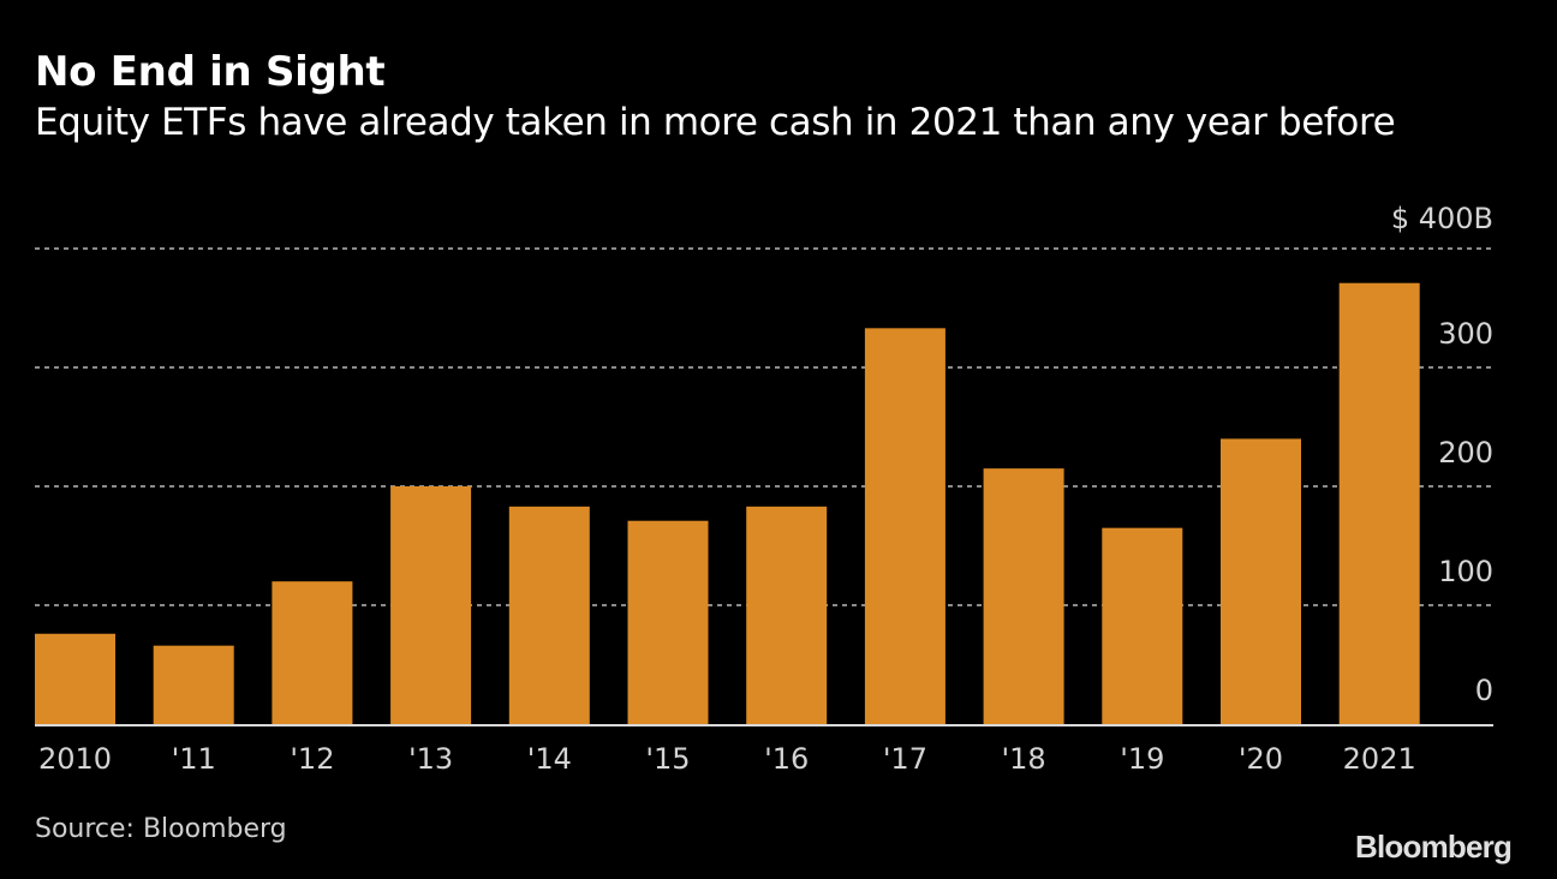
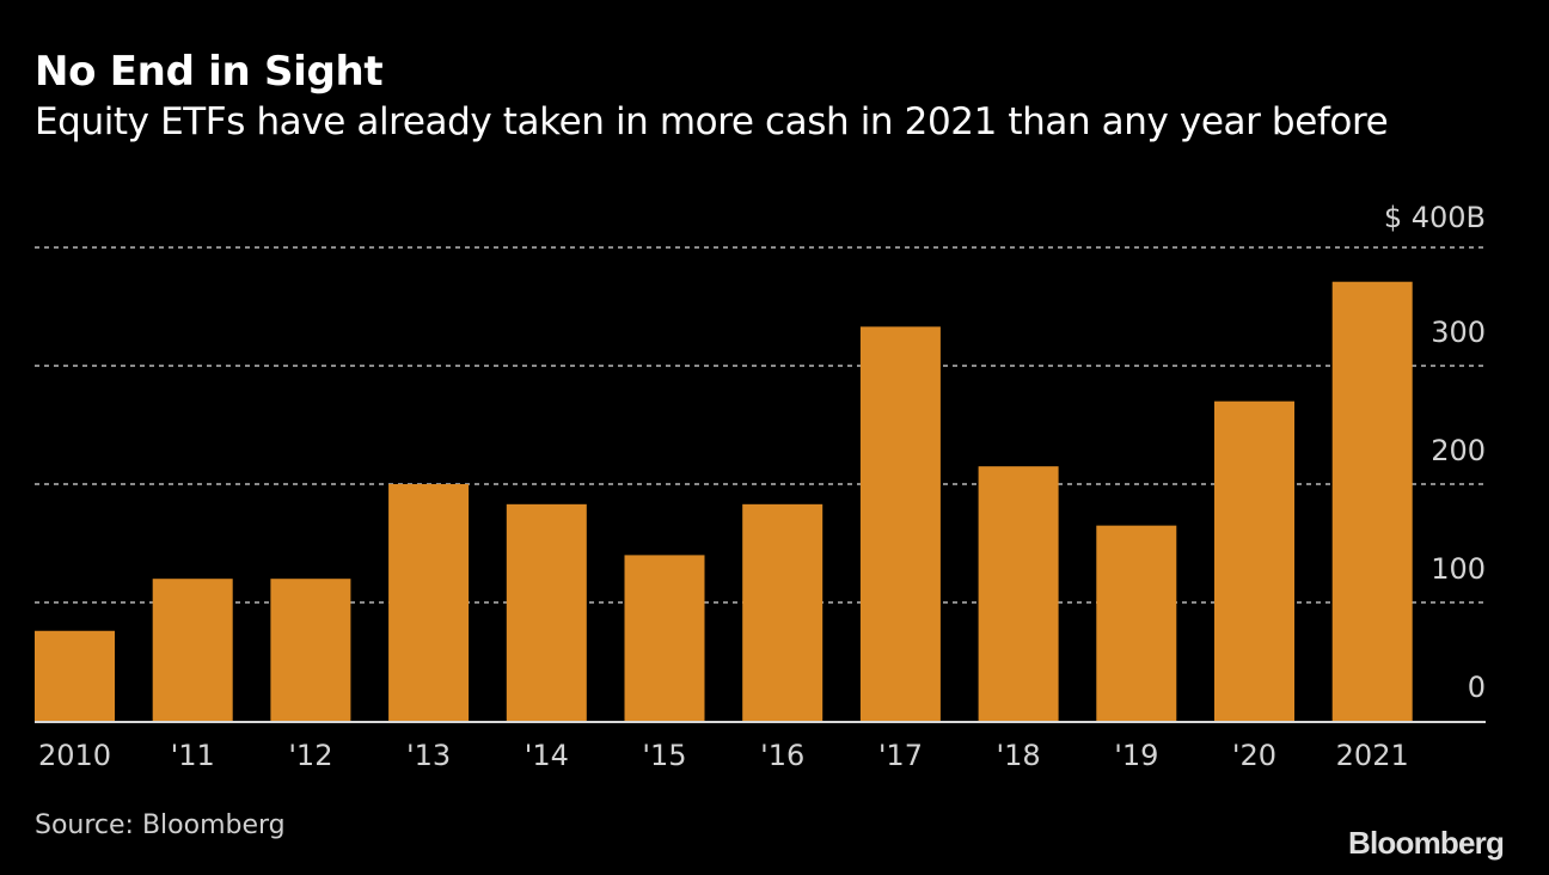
'11: 70 -> 120
'15: 170 -> 140
'20: 240 -> 270
